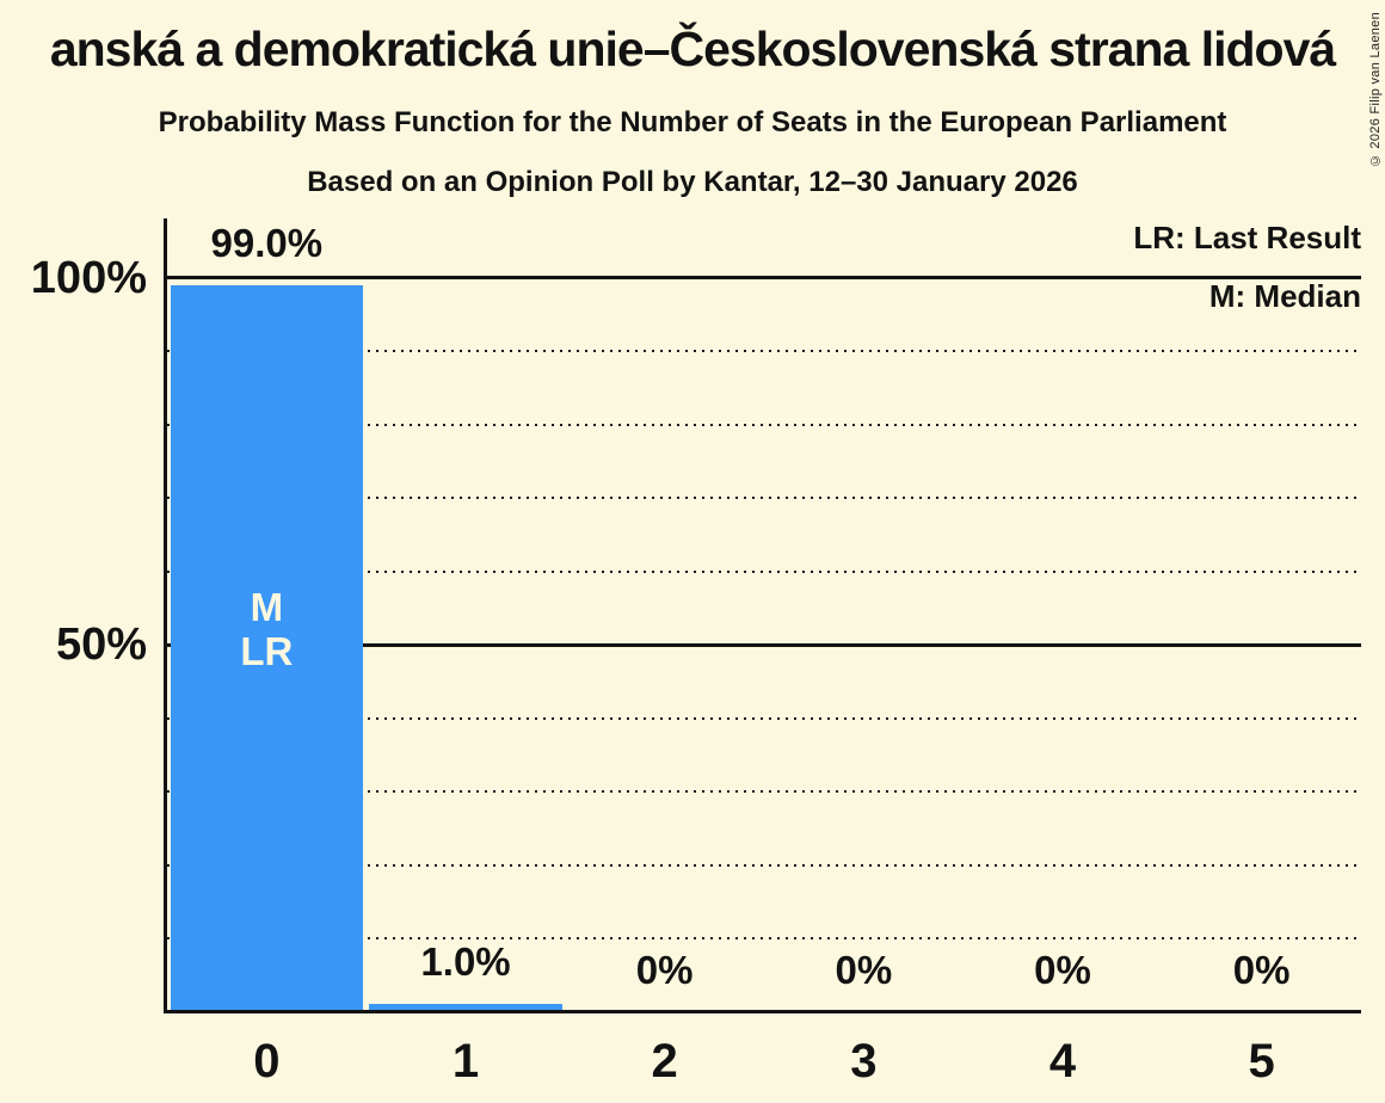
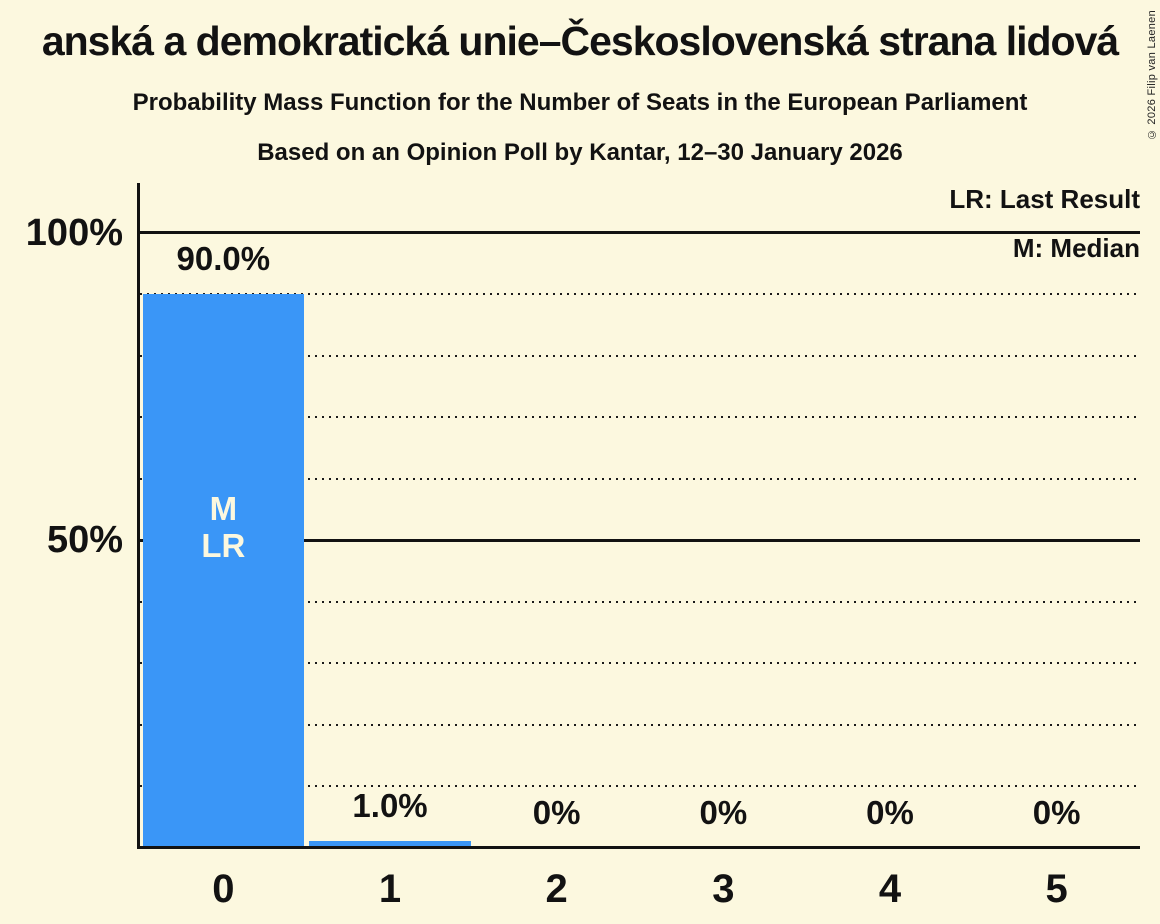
0: 99.0% -> 90.0%
